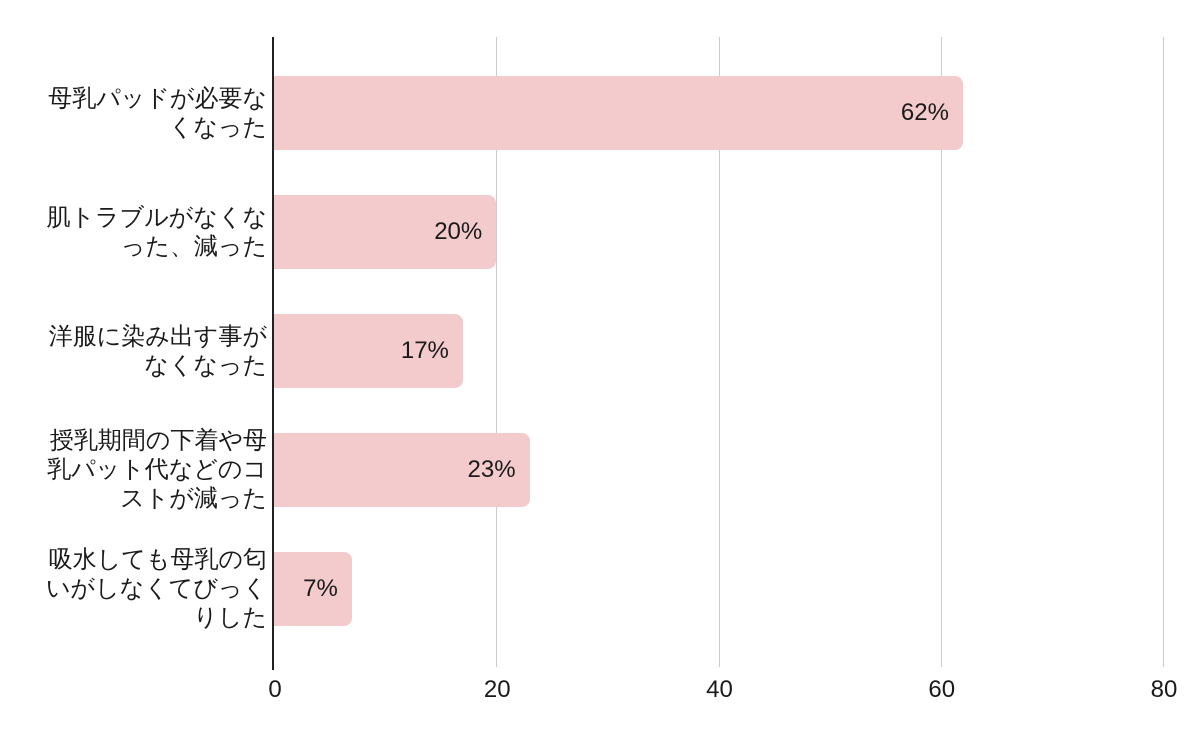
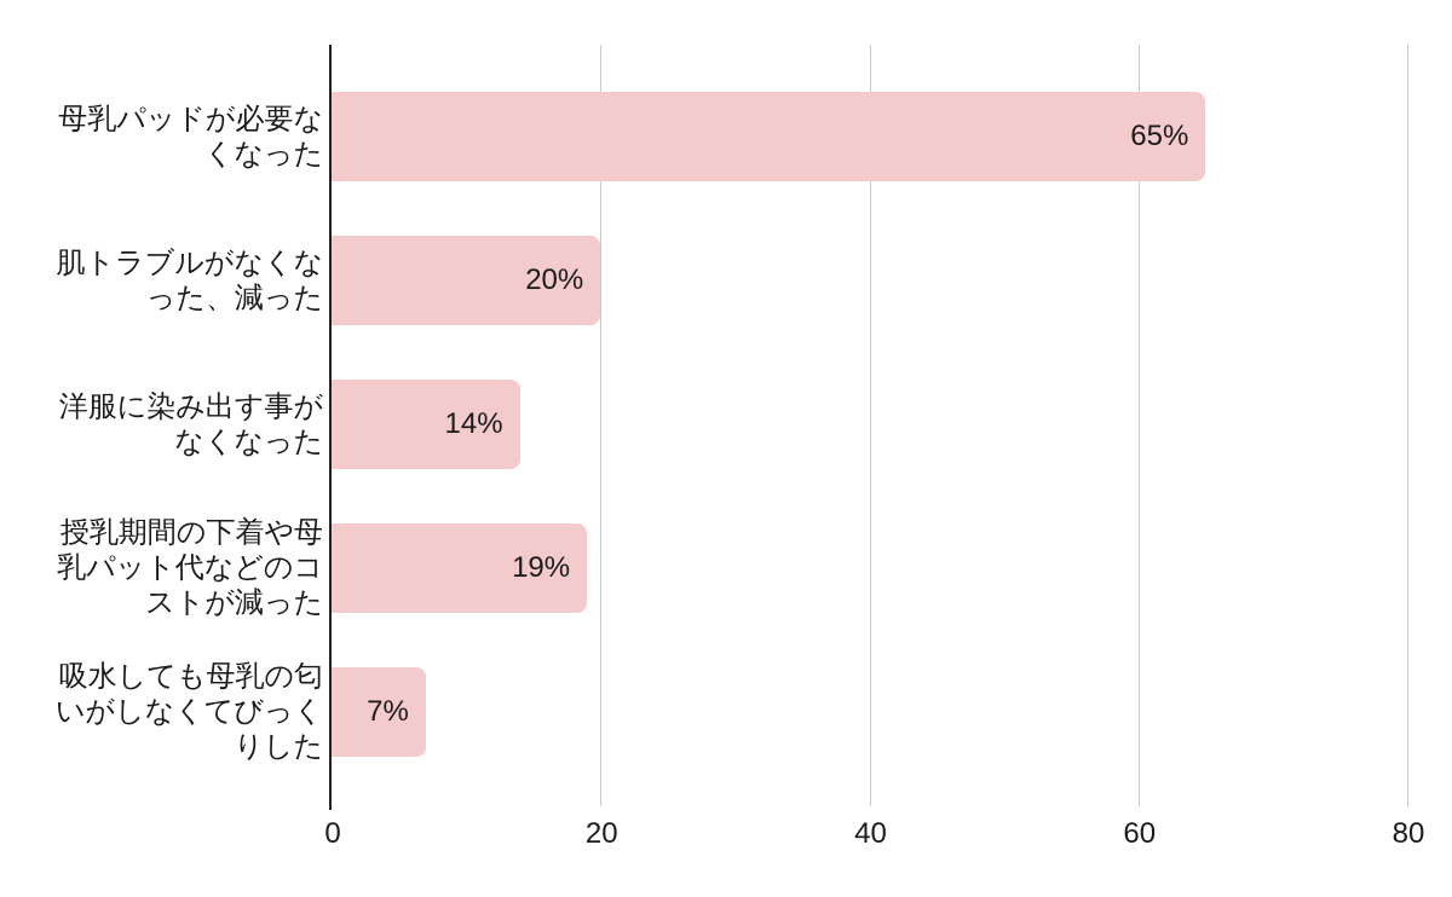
母乳パッドが必要なくなった: 62% -> 65%
洋服に染み出す事がなくなった: 17% -> 14%
授乳期間の下着や母乳パット代などのコストが減った: 23% -> 19%
